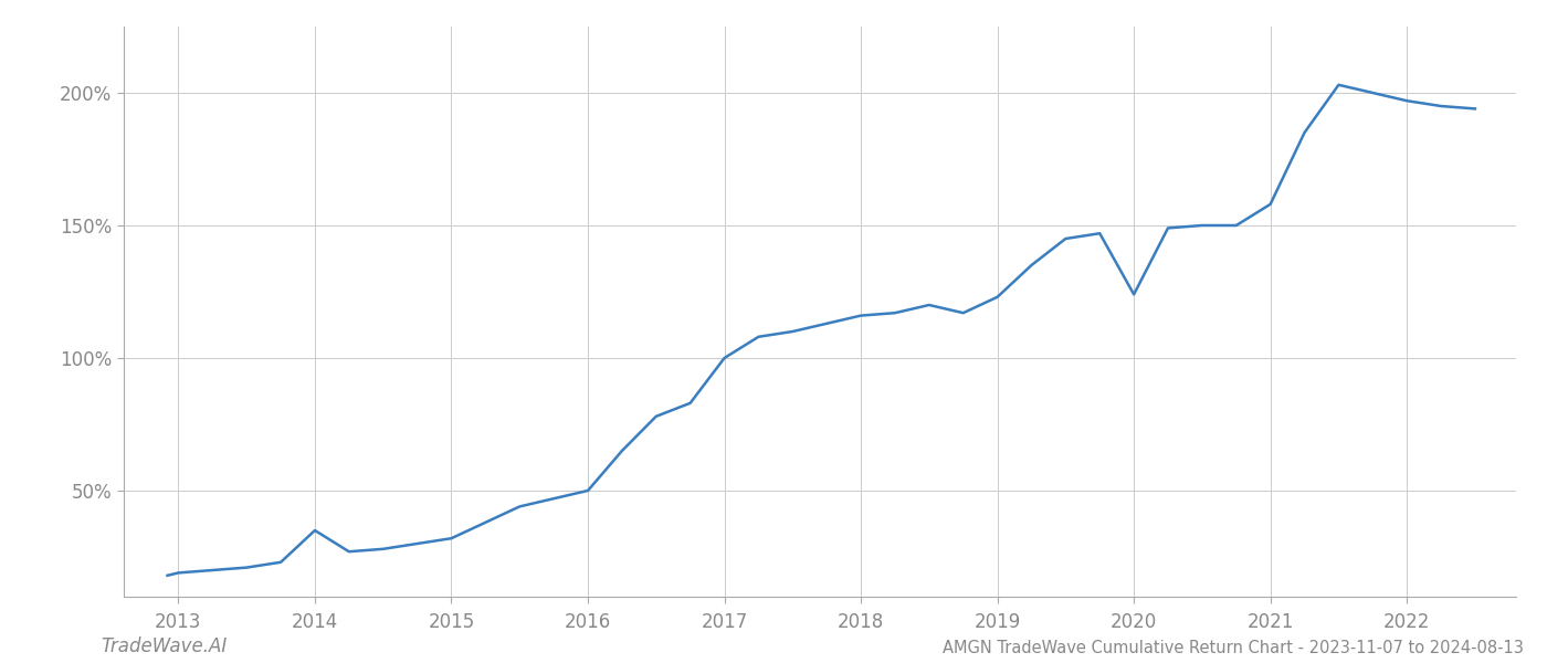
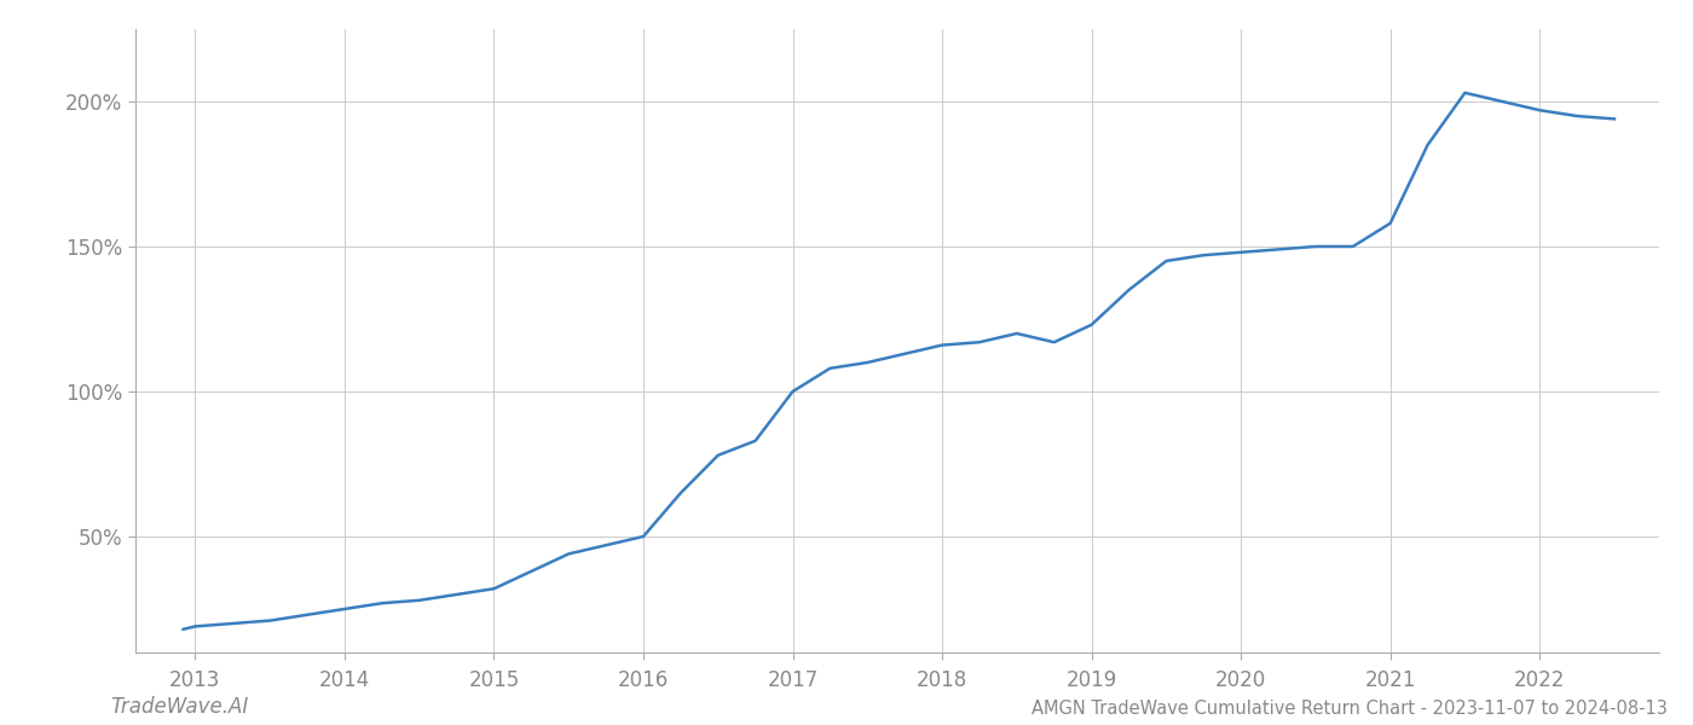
2014: 35% -> 25%
2020: 124% -> 148%
